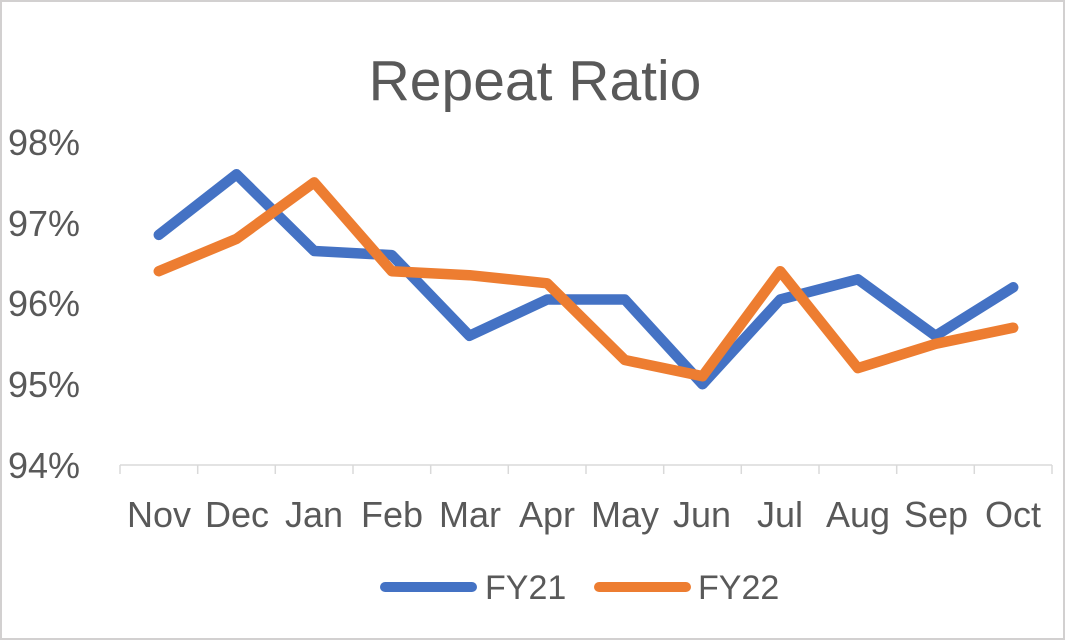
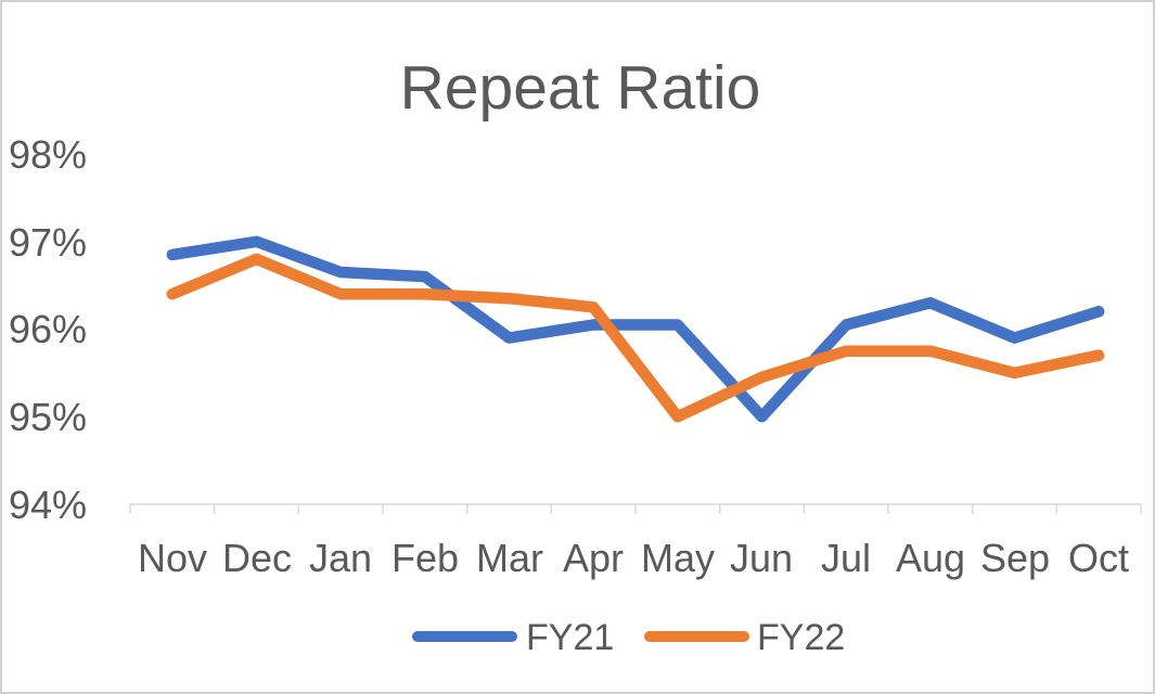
FY21/Dec: 97.6% -> 97.0%
FY22/Jan: 97.5% -> 96.4%
FY21/Mar: 95.6% -> 95.9%
FY22/May: 95.3% -> 95.0%
FY22/Jun: 95.1% -> 95.5%
FY22/Jul: 96.4% -> 95.8%
FY22/Aug: 95.2% -> 95.8%
FY21/Sep: 95.6% -> 95.9%
